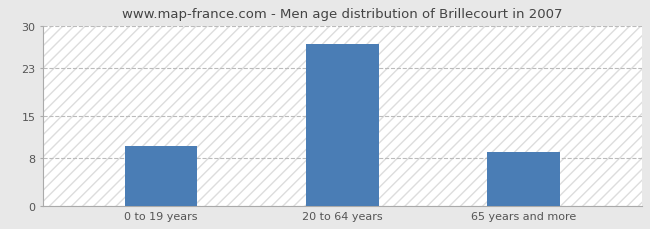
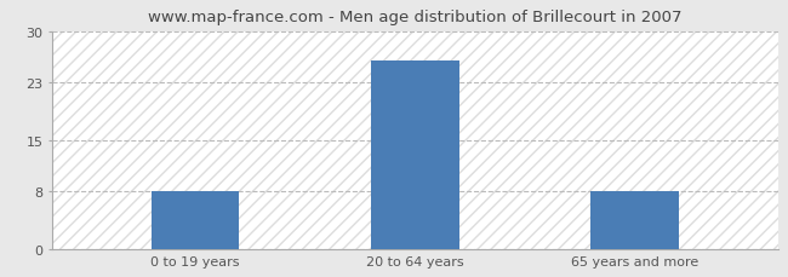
0 to 19 years: 10 -> 8
20 to 64 years: 27 -> 26
65 years and more: 9 -> 8
